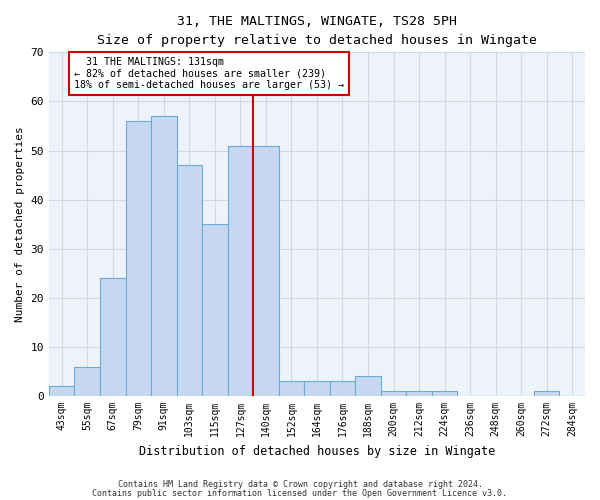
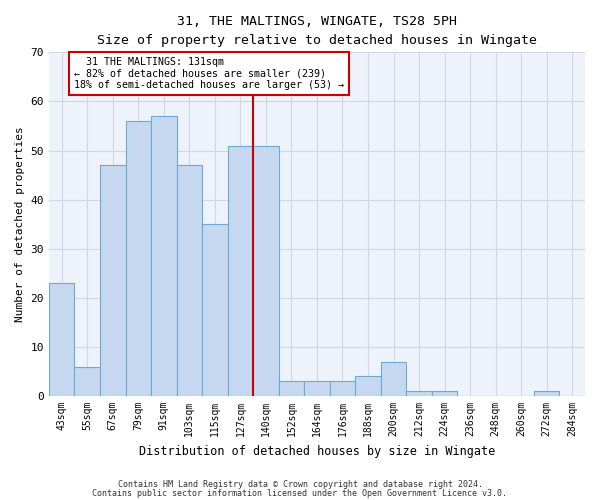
43sqm: 2 -> 23
67sqm: 24 -> 47
200sqm: 1 -> 7
